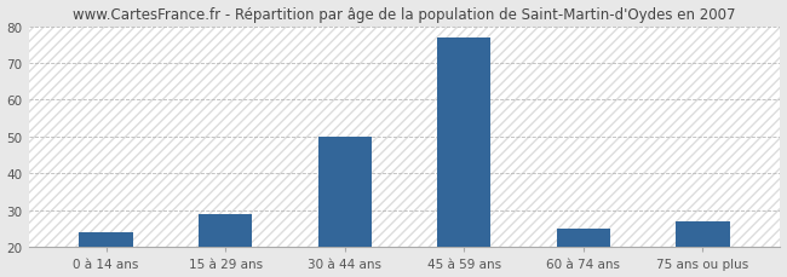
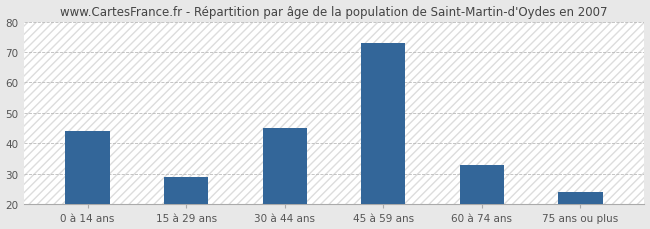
0 à 14 ans: 24 -> 44
30 à 44 ans: 50 -> 45
45 à 59 ans: 77 -> 73
60 à 74 ans: 25 -> 33
75 ans ou plus: 27 -> 24
